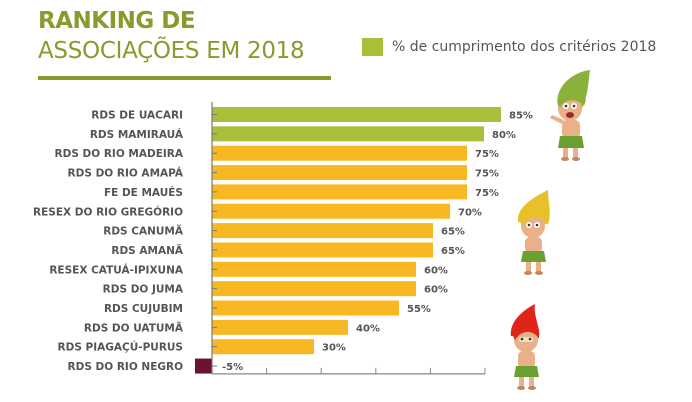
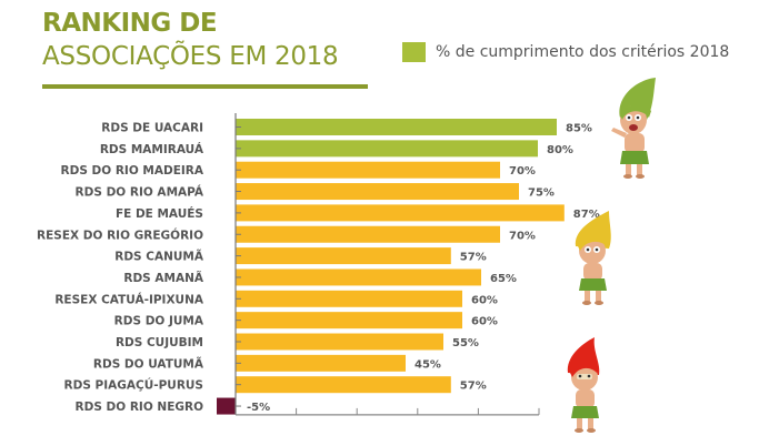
RDS DO RIO MADEIRA: 75% -> 70%
FE DE MAUÉS: 75% -> 87%
RDS CANUMÃ: 65% -> 57%
RDS DO UATUMÃ: 40% -> 45%
RDS PIAGAÇÚ-PURUS: 30% -> 57%
